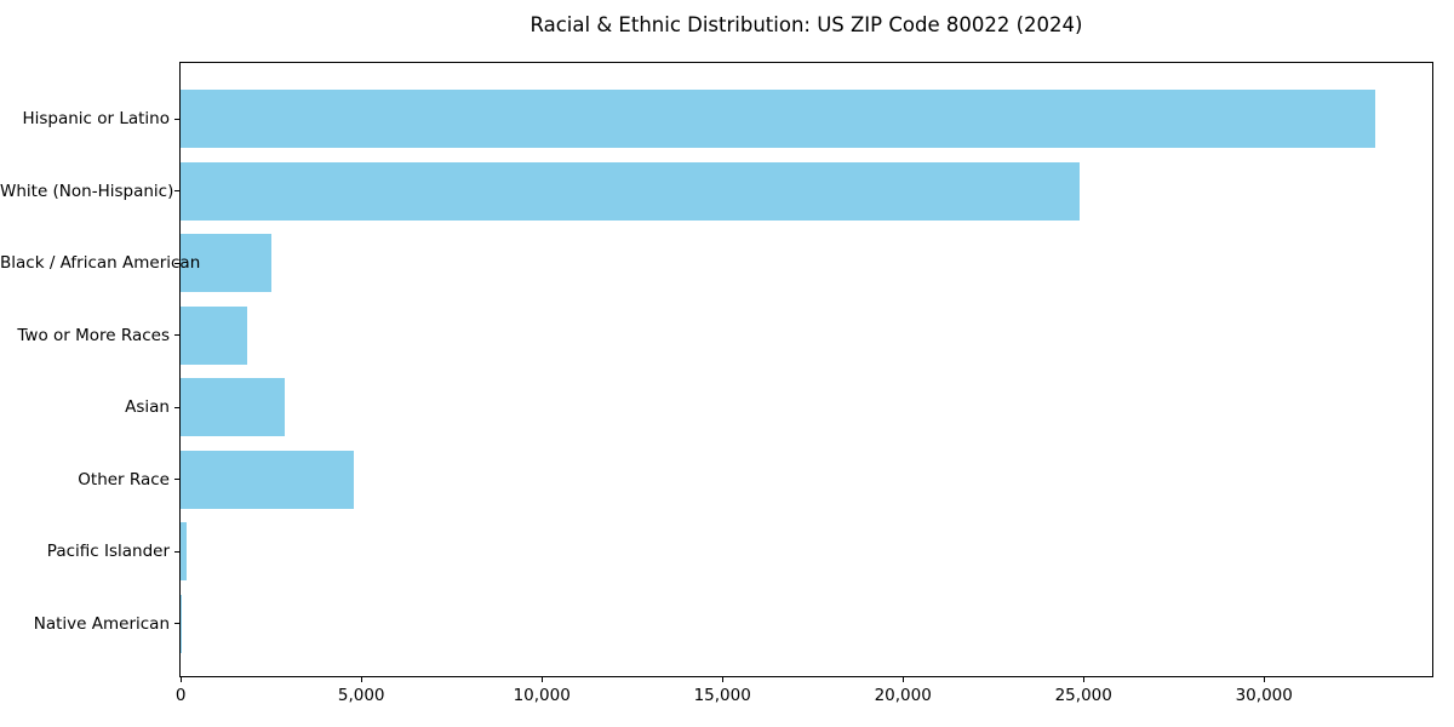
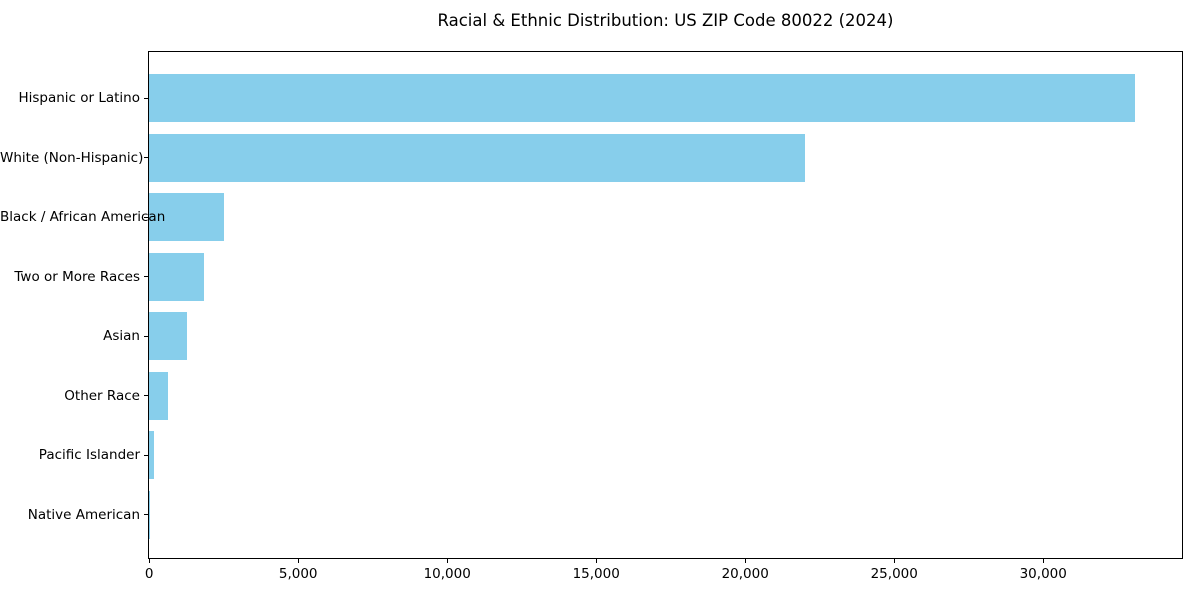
White (Non-Hispanic): 24900 -> 22000
Asian: 2900 -> 1300
Other Race: 4800 -> 600
